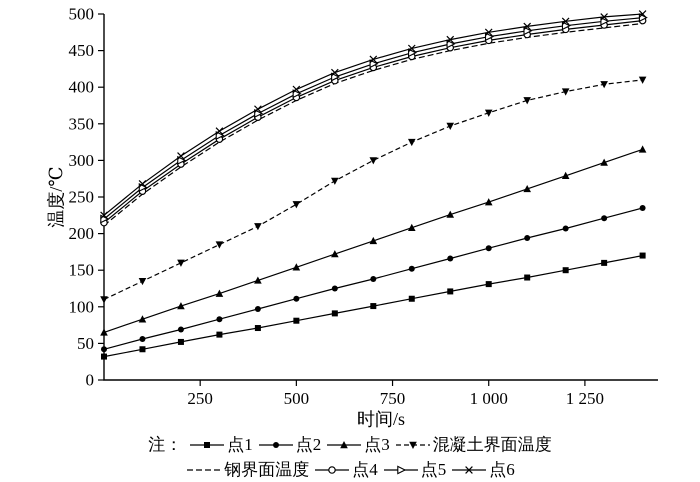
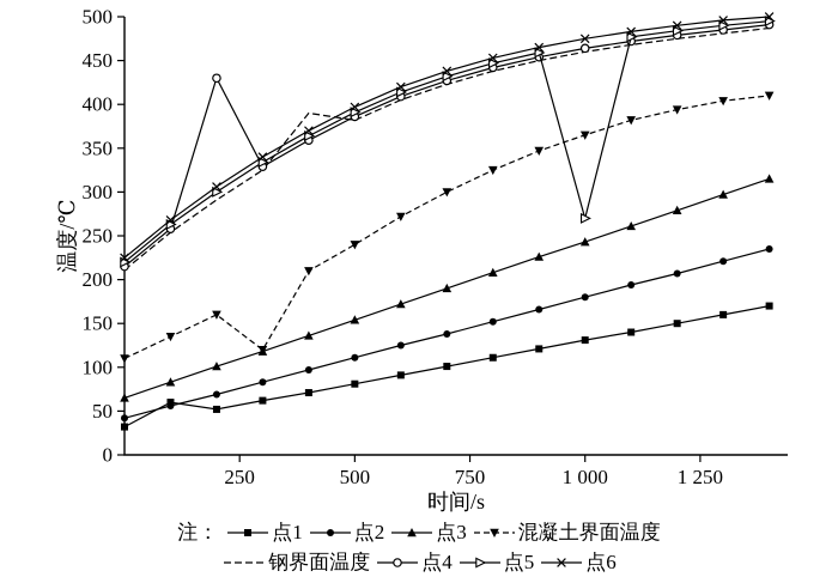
点1/100: 40 -> 60
点4/200: 300 -> 430
混凝土界面温度/300: 180 -> 120
钢界面温度/400: 360 -> 390
点5/1000: 470 -> 270
